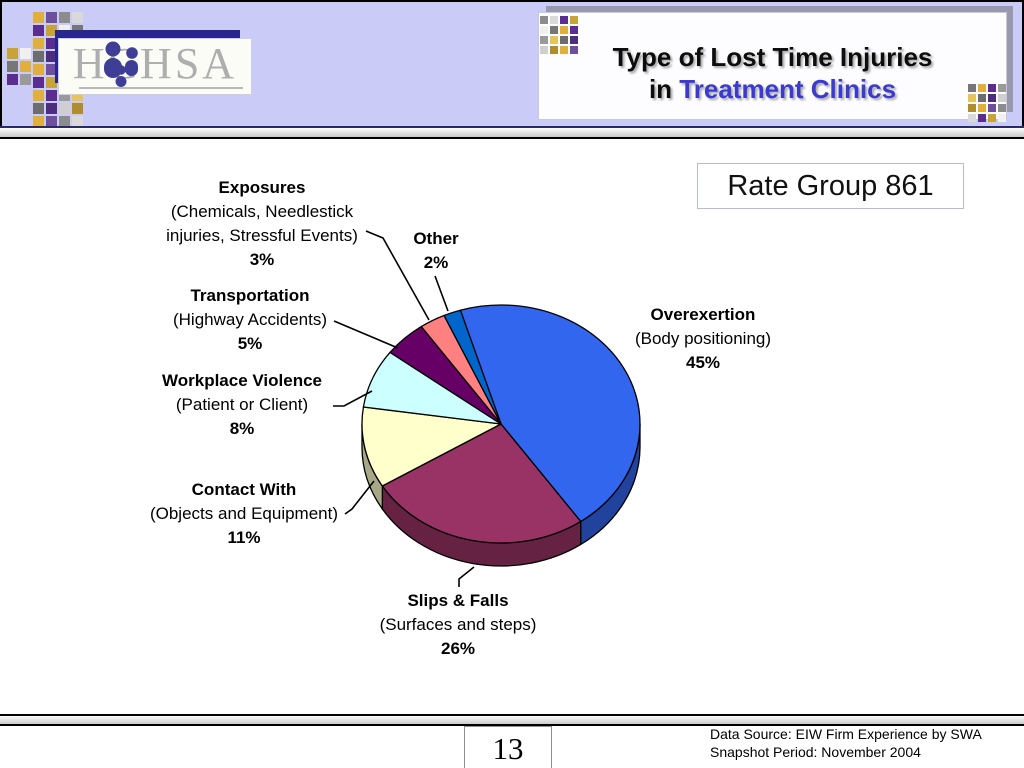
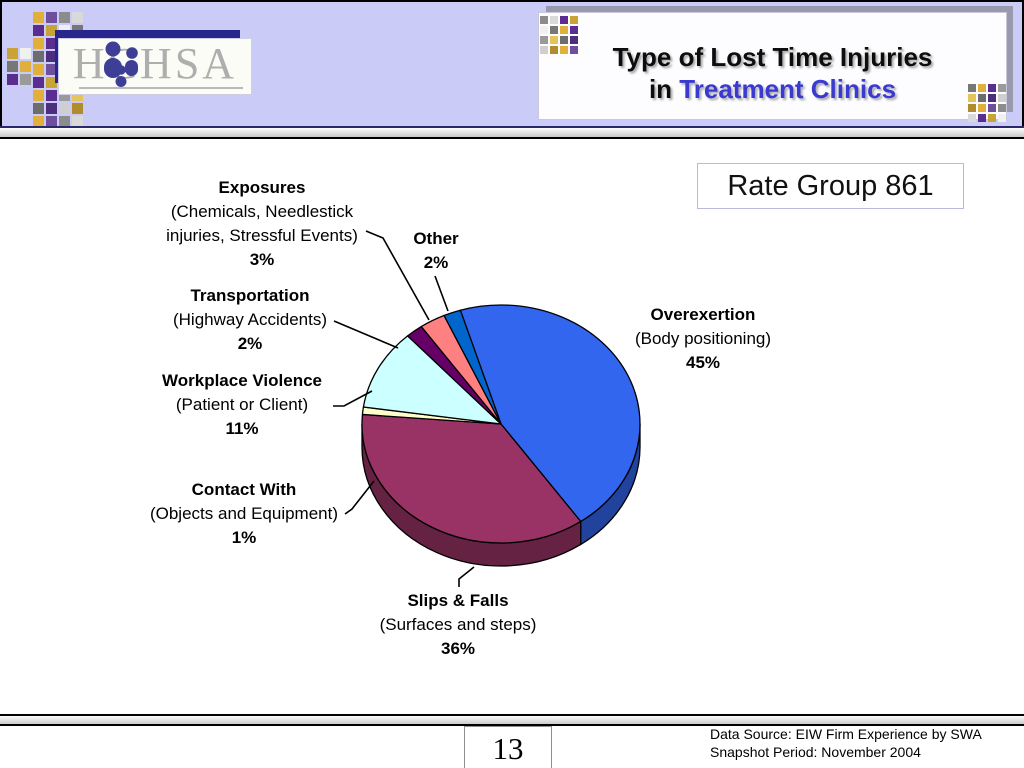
Slips & Falls: 26% -> 36%
Contact With: 11% -> 1%
Workplace Violence: 8% -> 11%
Transportation: 5% -> 2%
